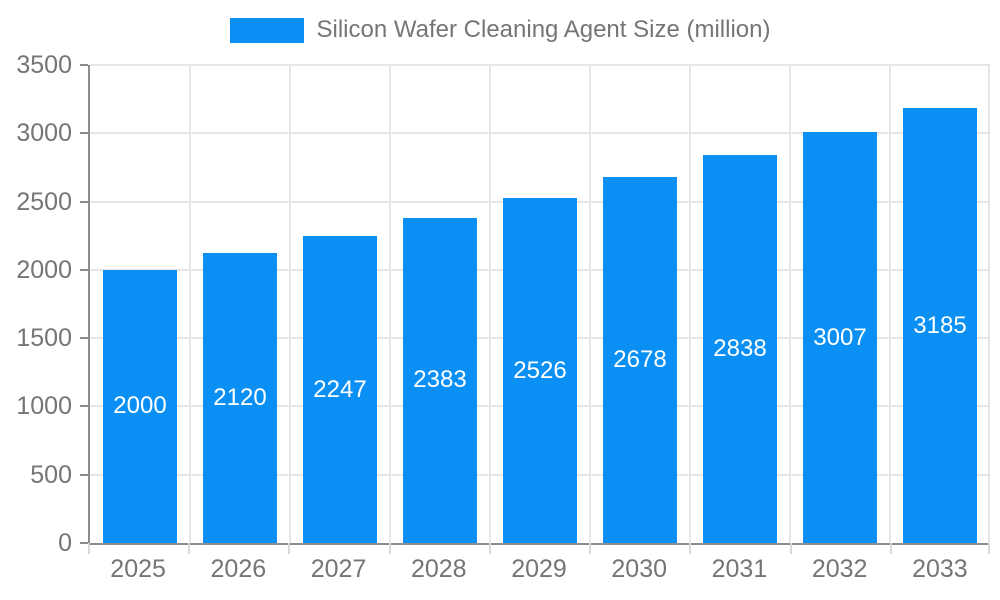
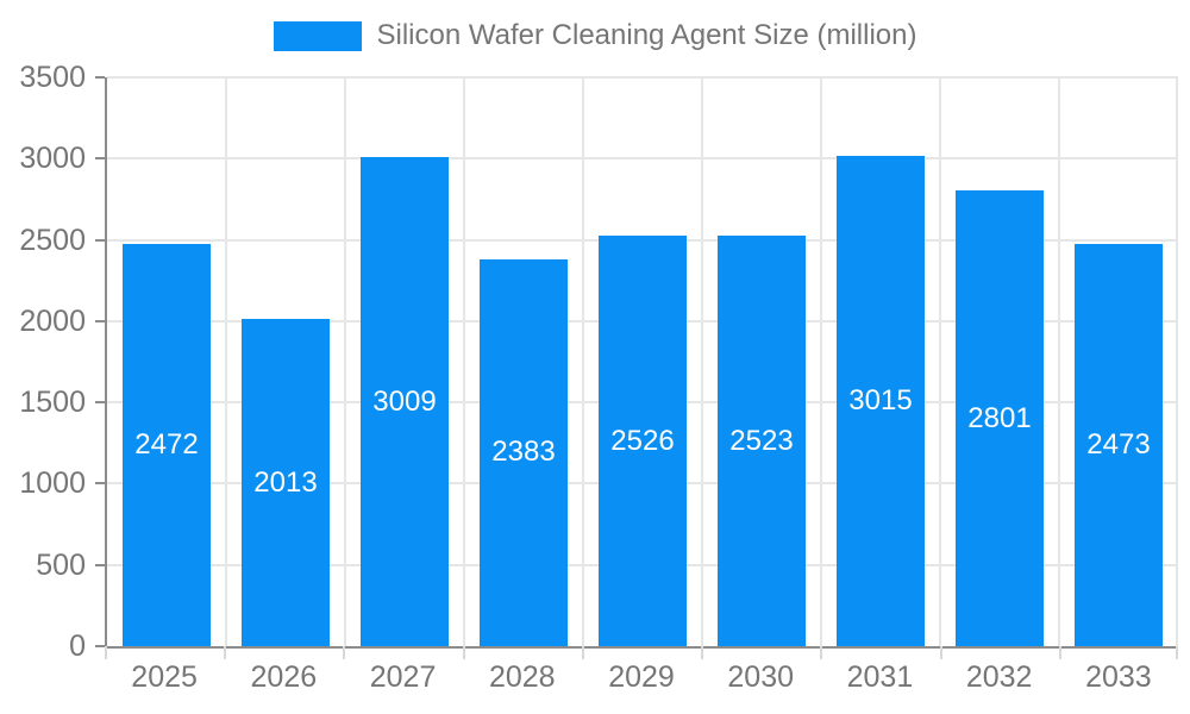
2025: 2000 -> 2472
2026: 2120 -> 2013
2027: 2247 -> 3009
2030: 2678 -> 2523
2031: 2838 -> 3015
2032: 3007 -> 2801
2033: 3185 -> 2473
